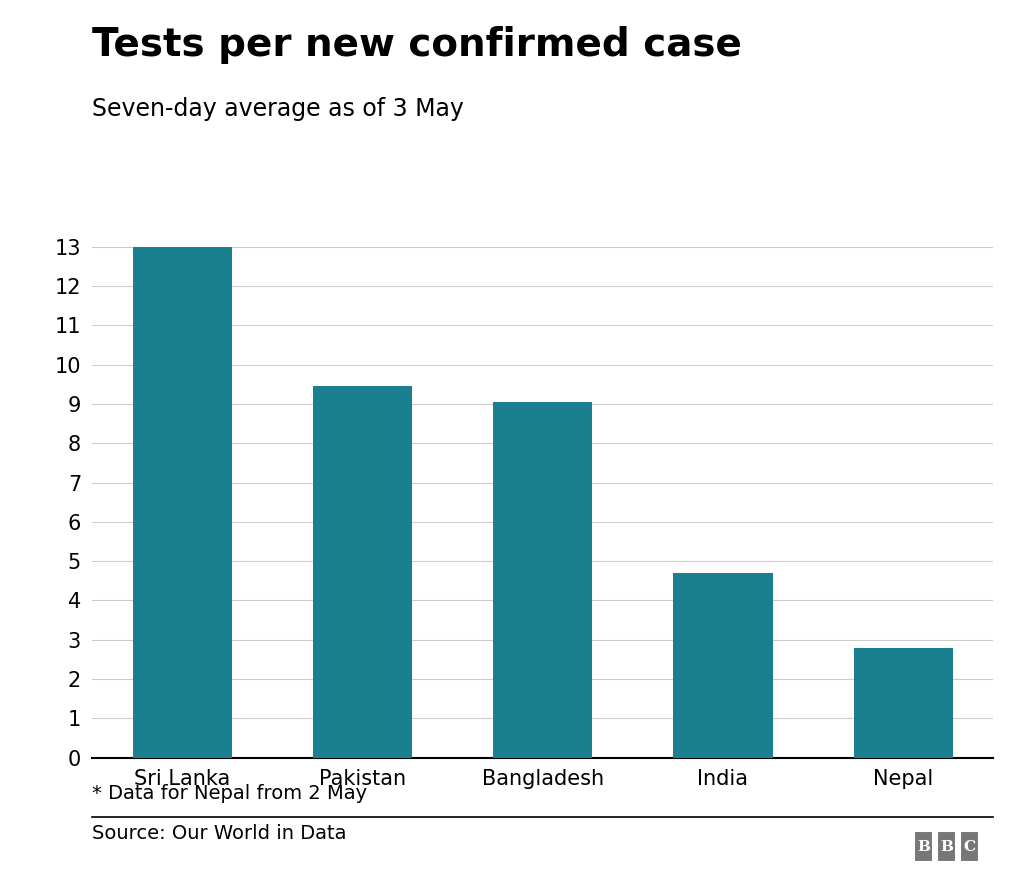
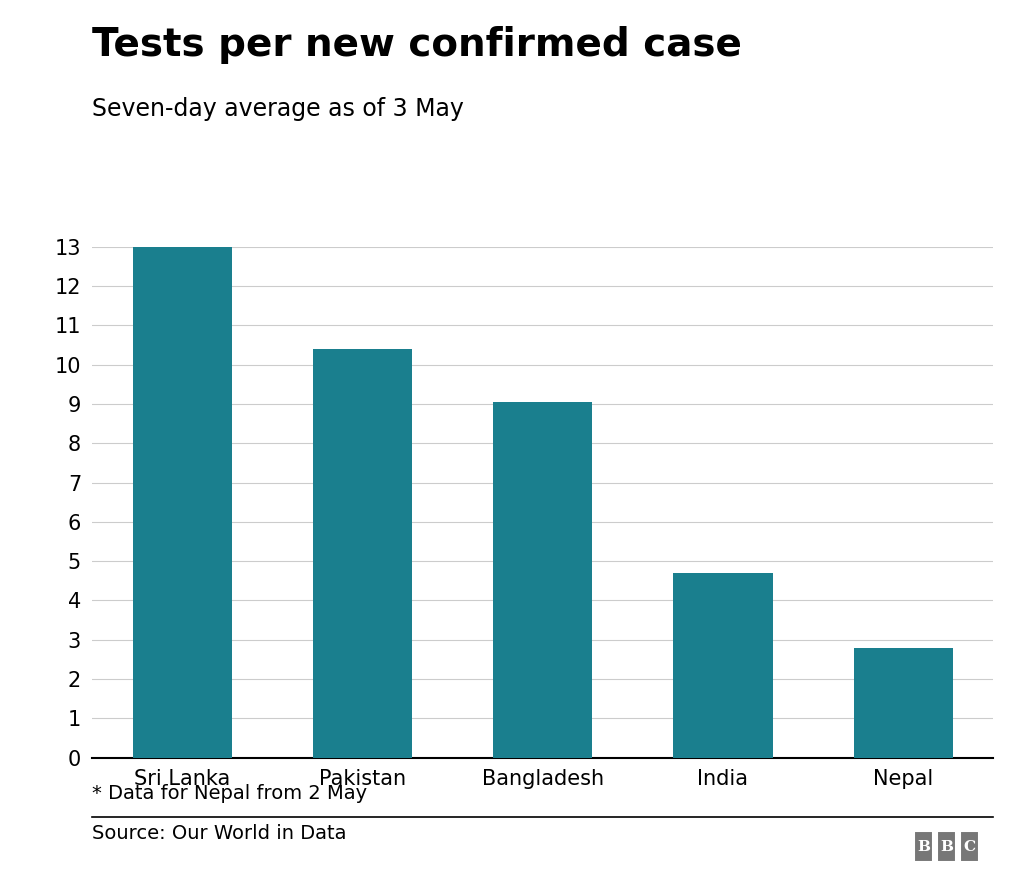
Pakistan: 9.45 -> 10.40
